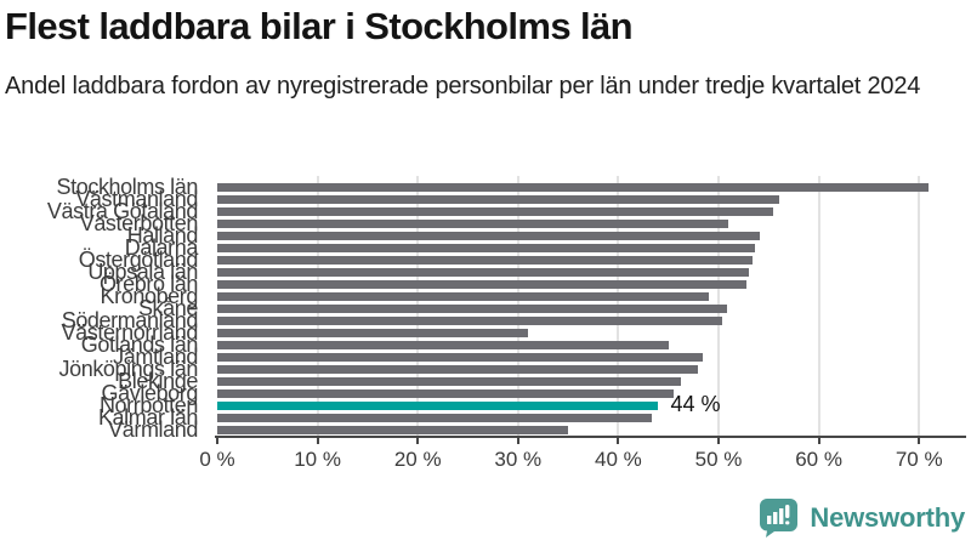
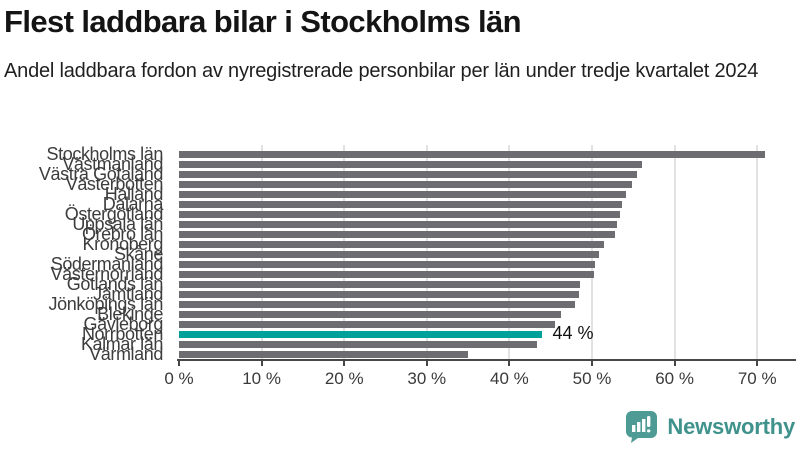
Västerbotten: 51% -> 55%
Kronoberg: 49% -> 51%
Västernorrland: 31% -> 50%
Gotlands län: 45% -> 49%
